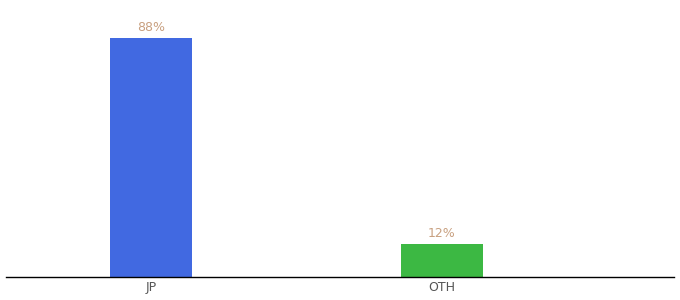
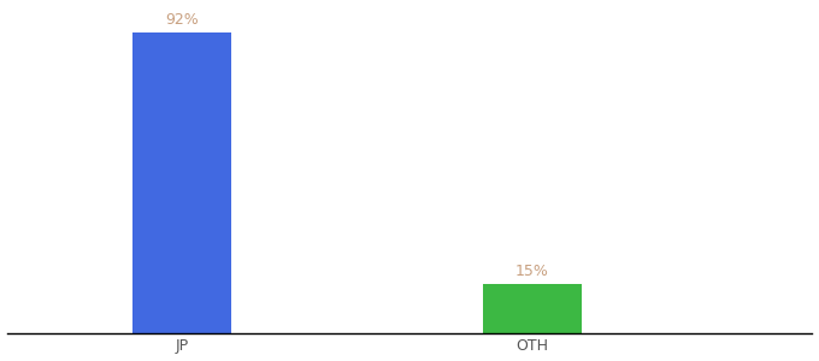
JP: 88% -> 92%
OTH: 12% -> 15%
